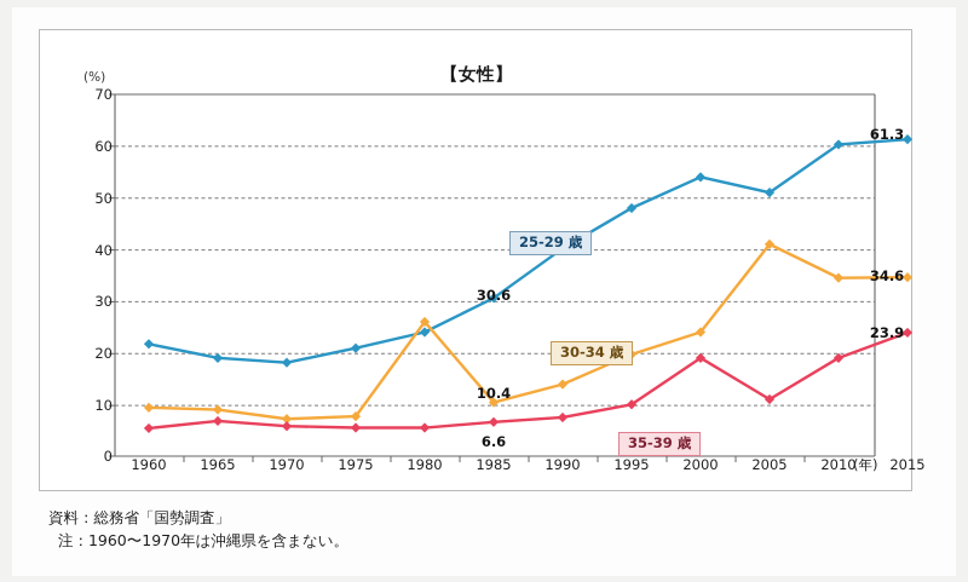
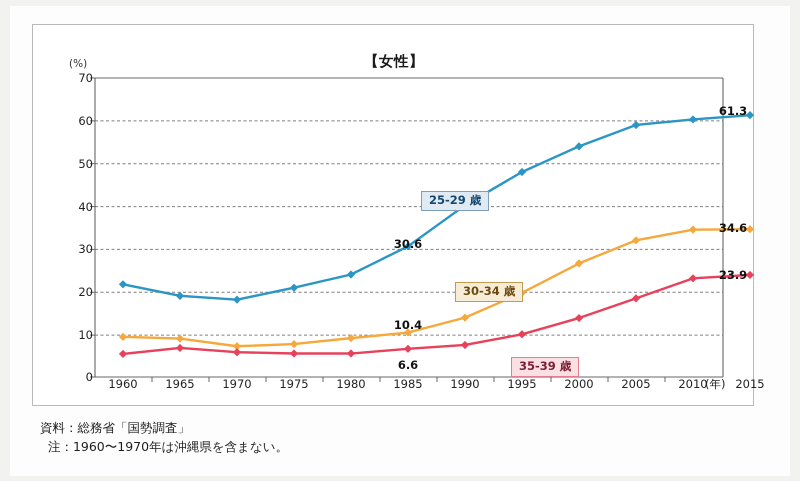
30-34 歳/1980: 26 -> 9
30-34 歳/2000: 24 -> 27
35-39 歳/2000: 19 -> 14
25-29 歳/2005: 51 -> 59
30-34 歳/2005: 41 -> 32
35-39 歳/2005: 11 -> 18
35-39 歳/2010: 19 -> 23
